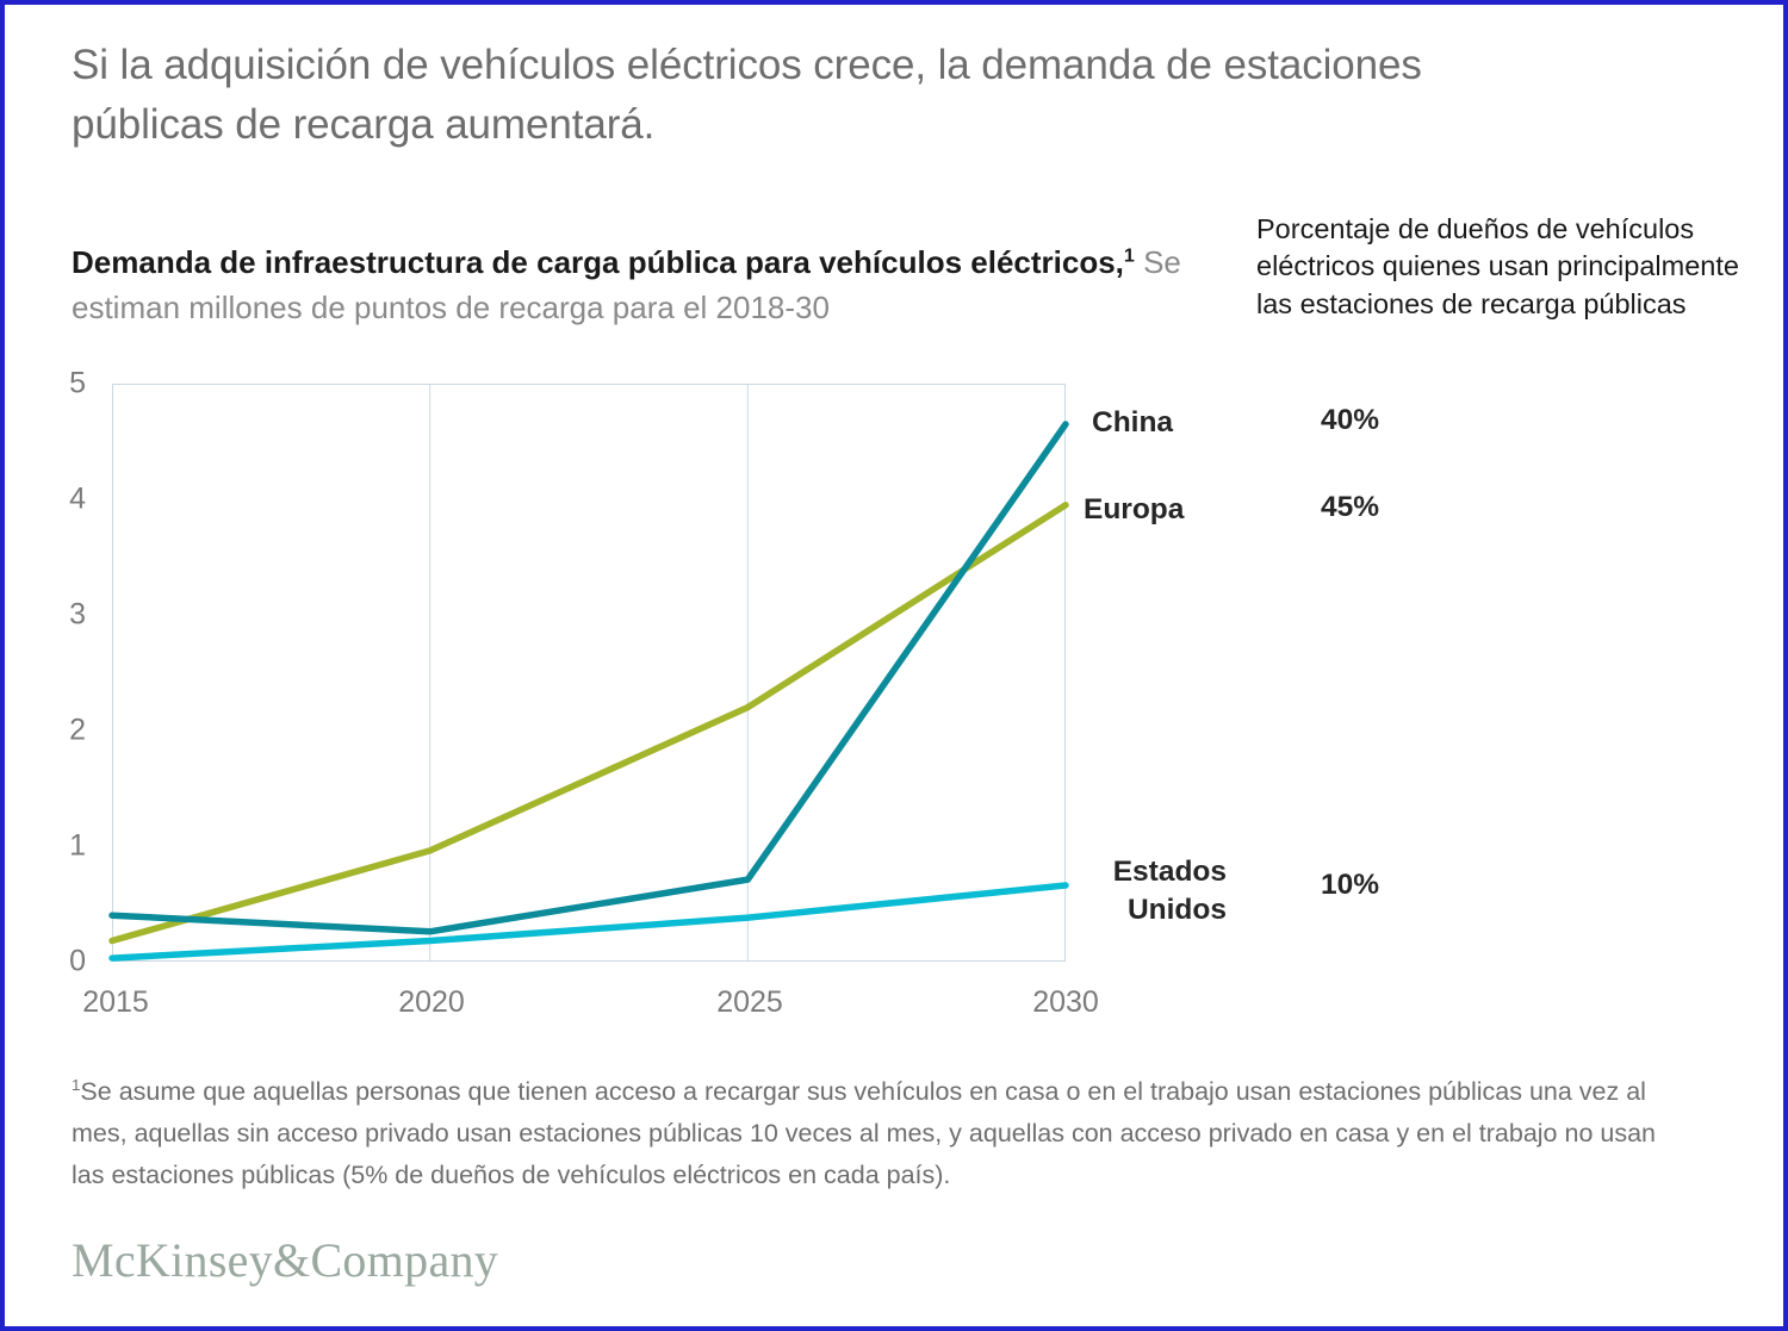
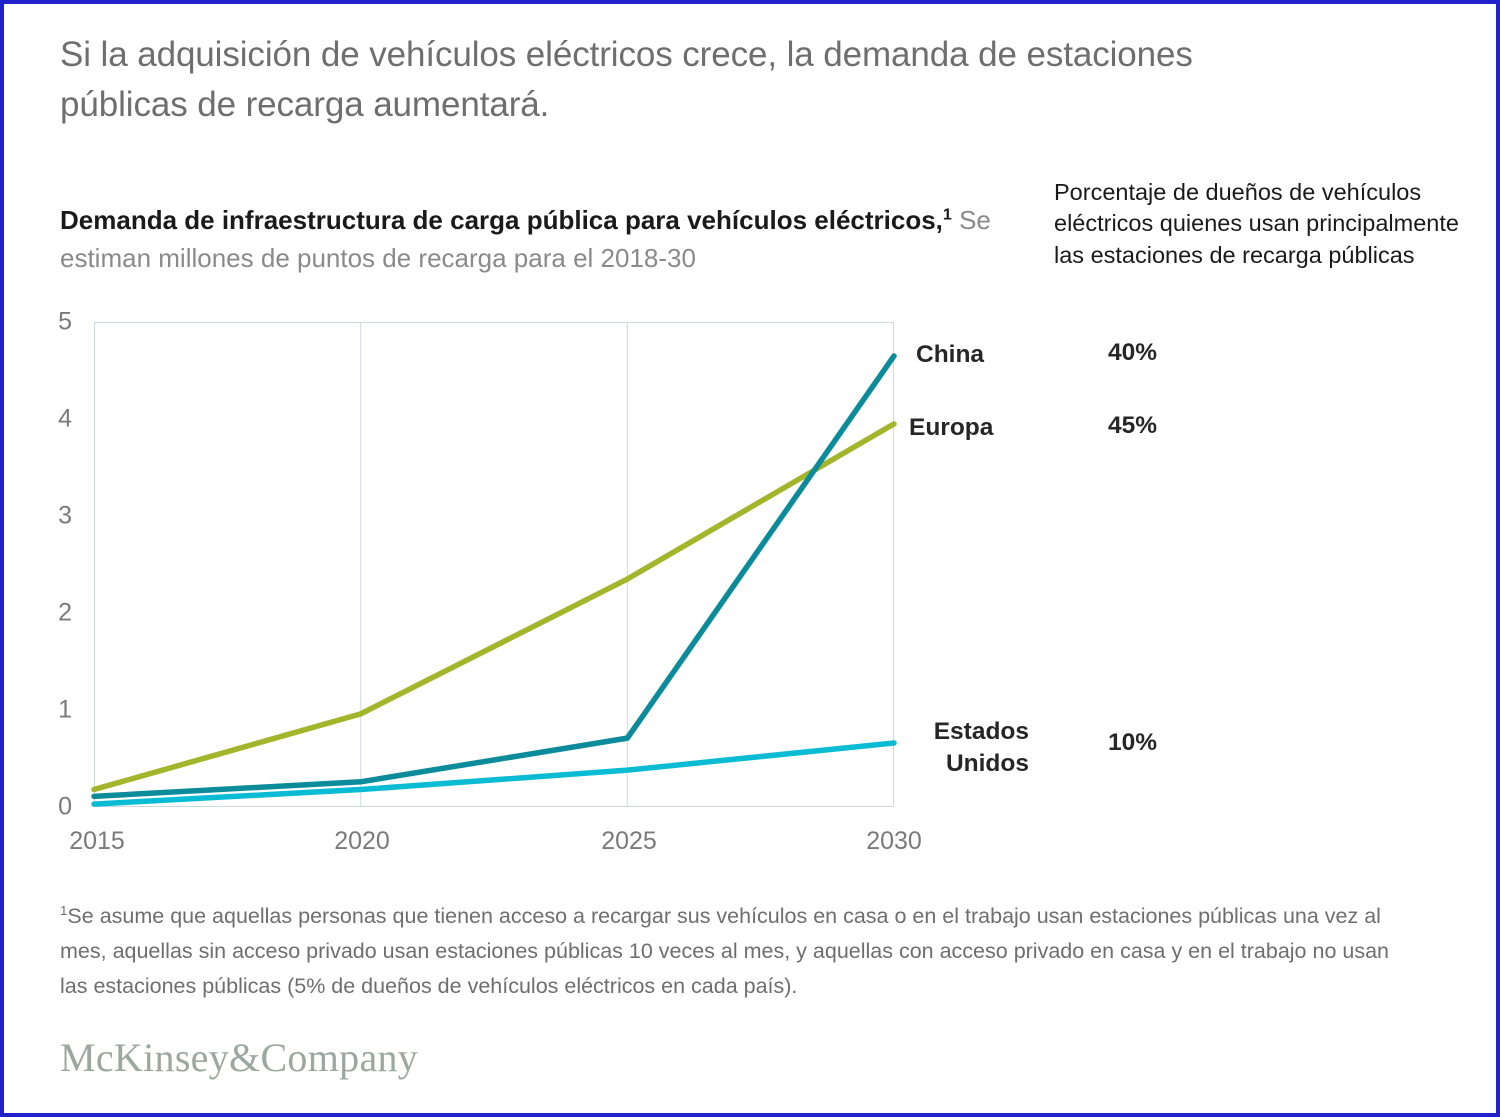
China/2015: 0.4 -> 0.1
Europa/2025: 2.2 -> 2.4
